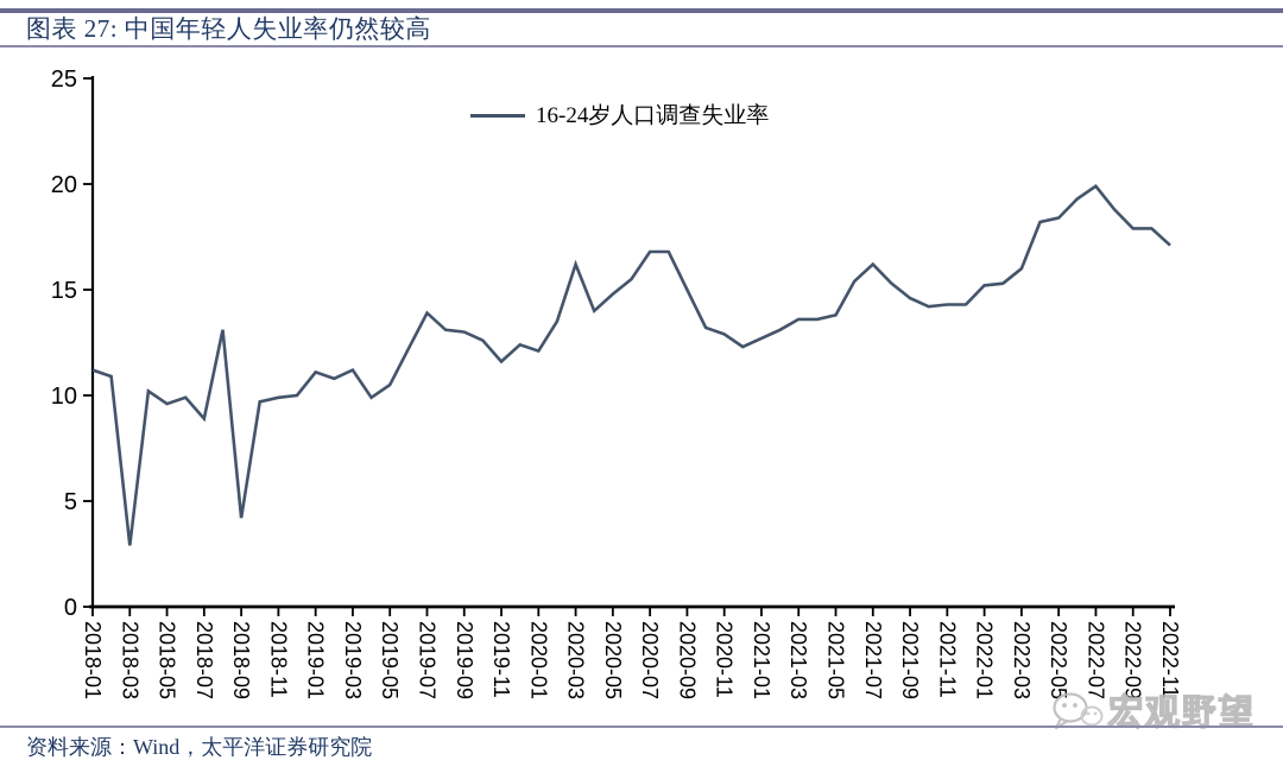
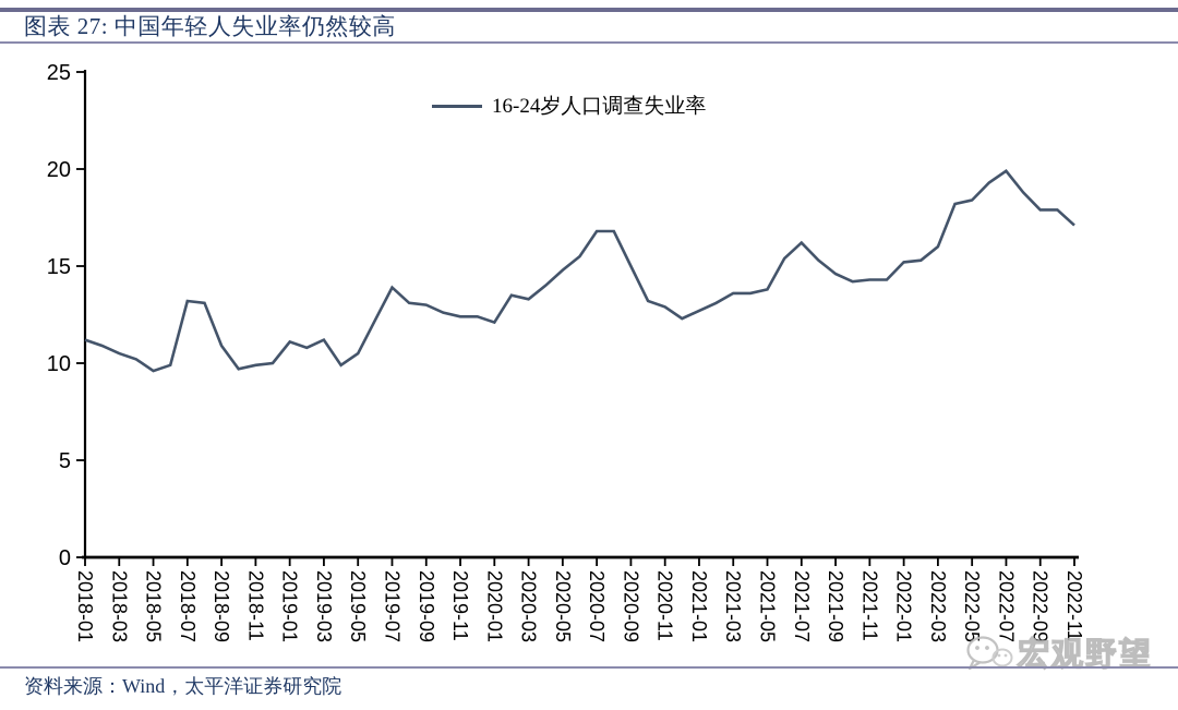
2018-03: 2.9 -> 10.5
2018-07: 8.9 -> 13.2
2018-09: 4.2 -> 10.9
2019-11: 11.6 -> 12.4
2020-03: 16.2 -> 13.3
